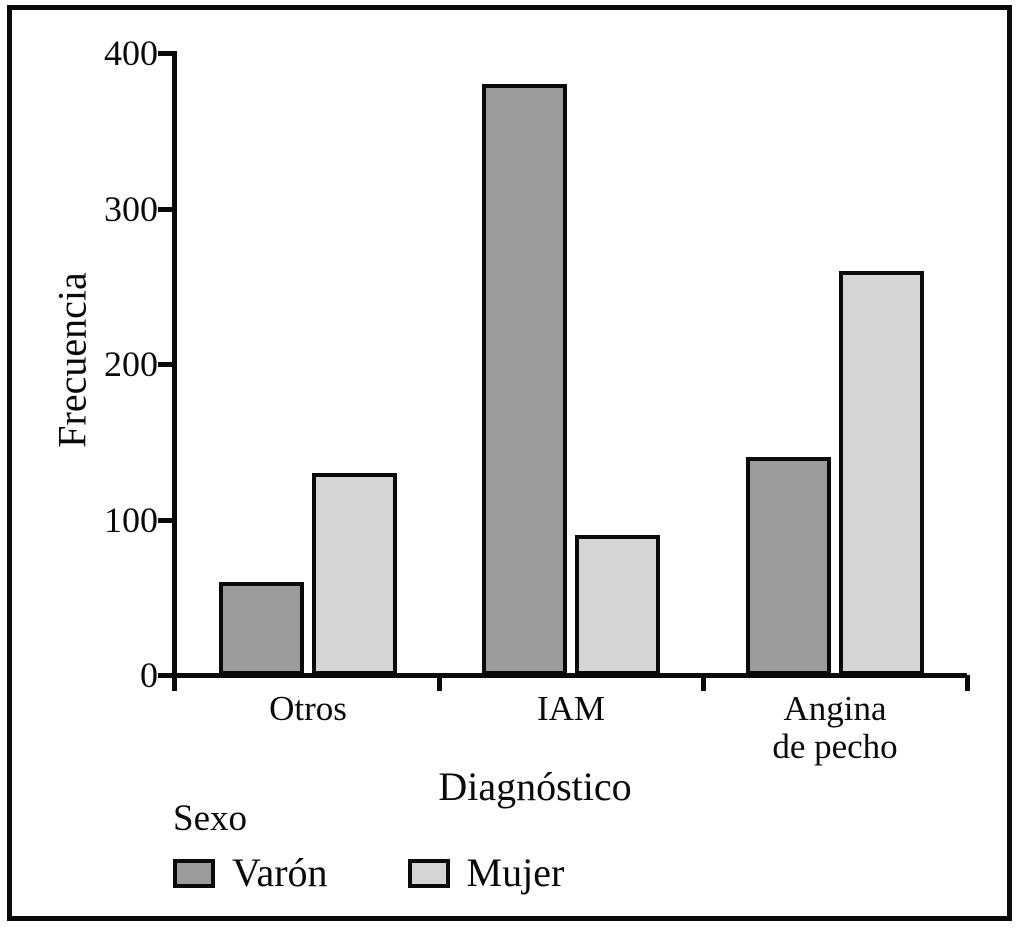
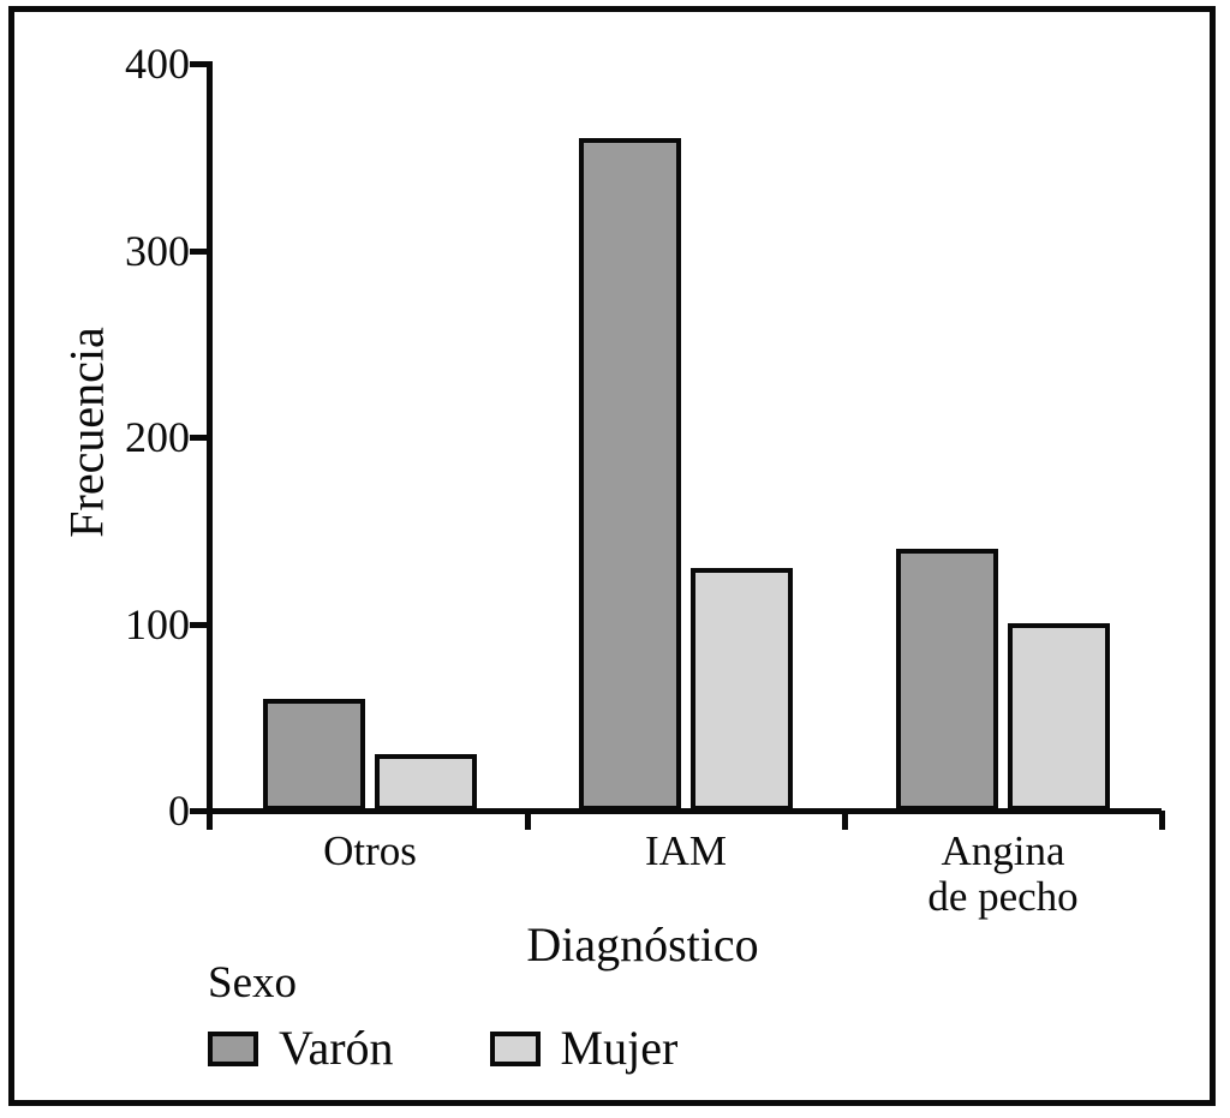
Mujer/Otros: 130 -> 30
Varón/IAM: 380 -> 360
Mujer/IAM: 90 -> 130
Mujer/Angina de pecho: 260 -> 100
